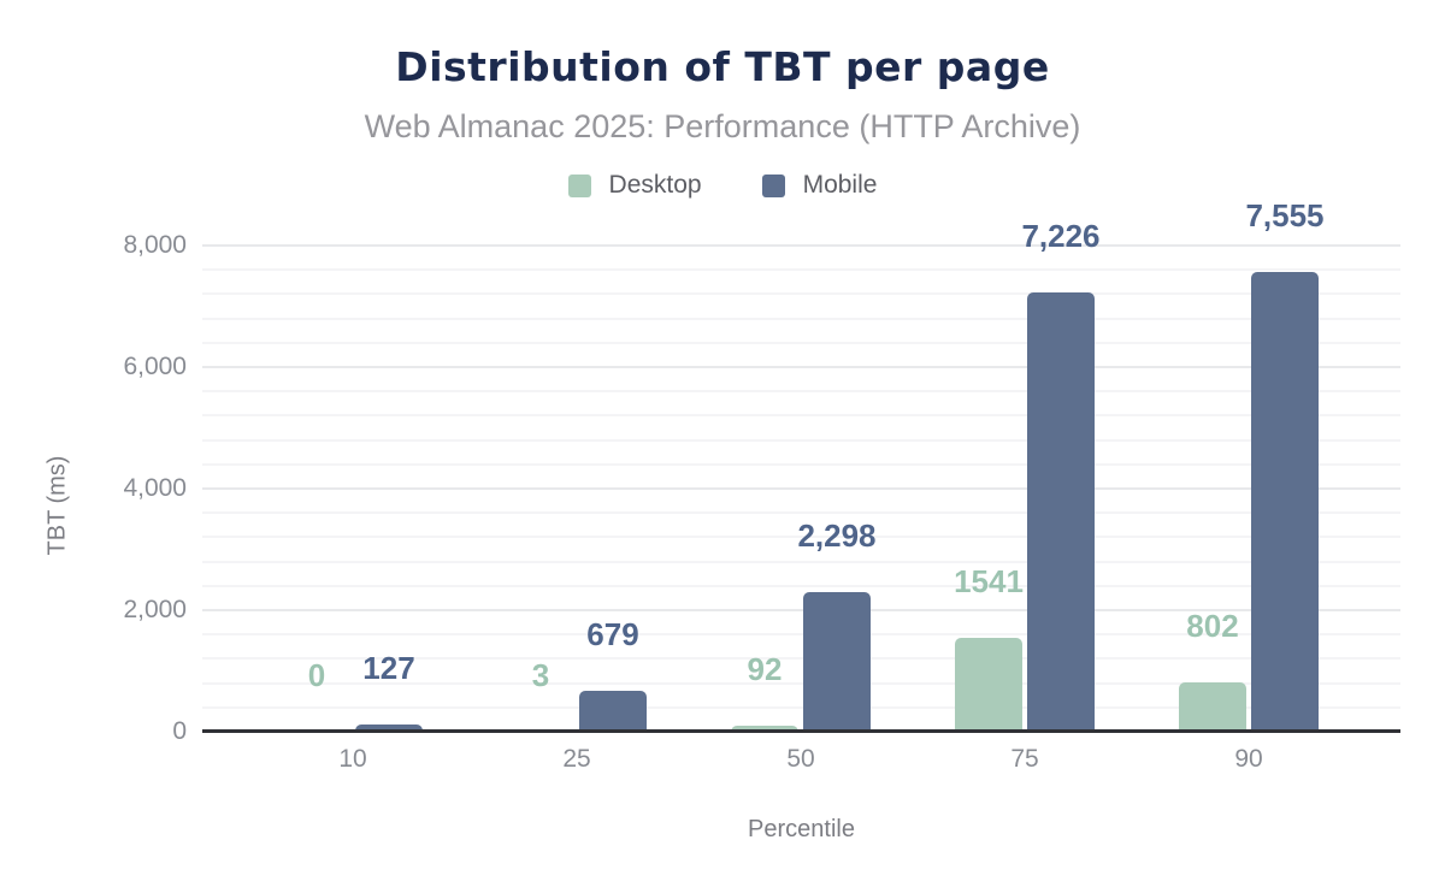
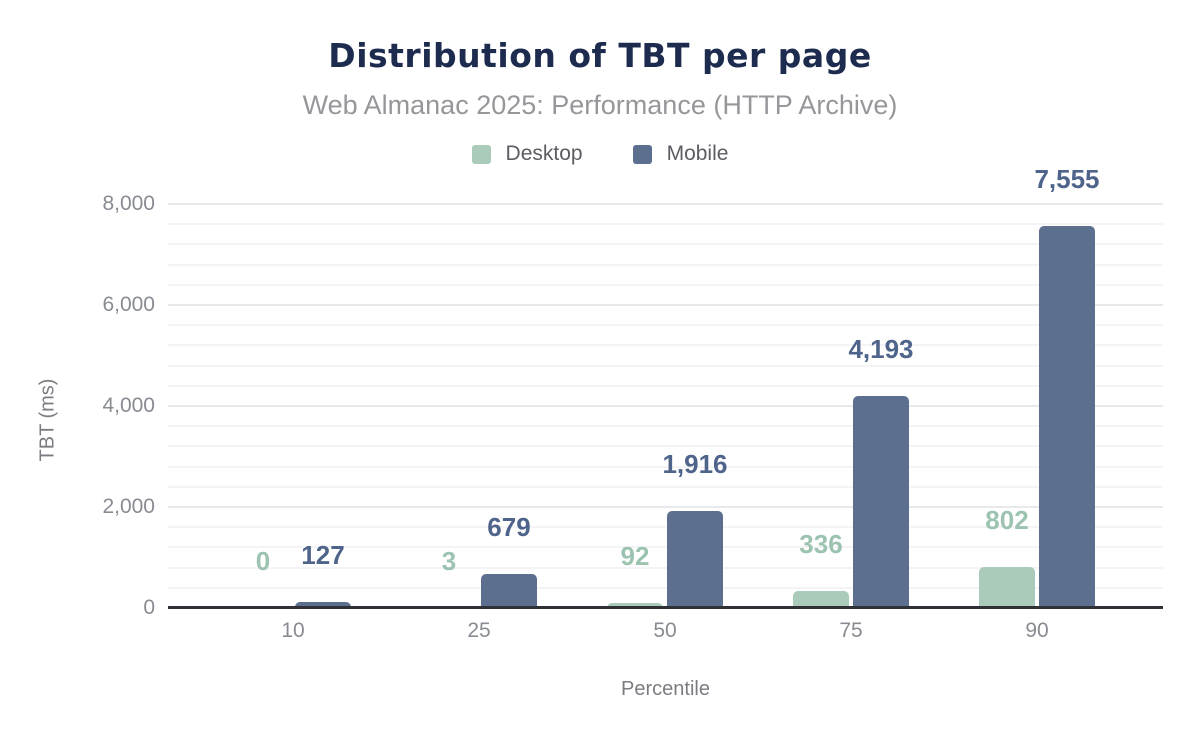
Mobile/50: 2,298 -> 1,916
Desktop/75: 1541 -> 336
Mobile/75: 7,226 -> 4,193
